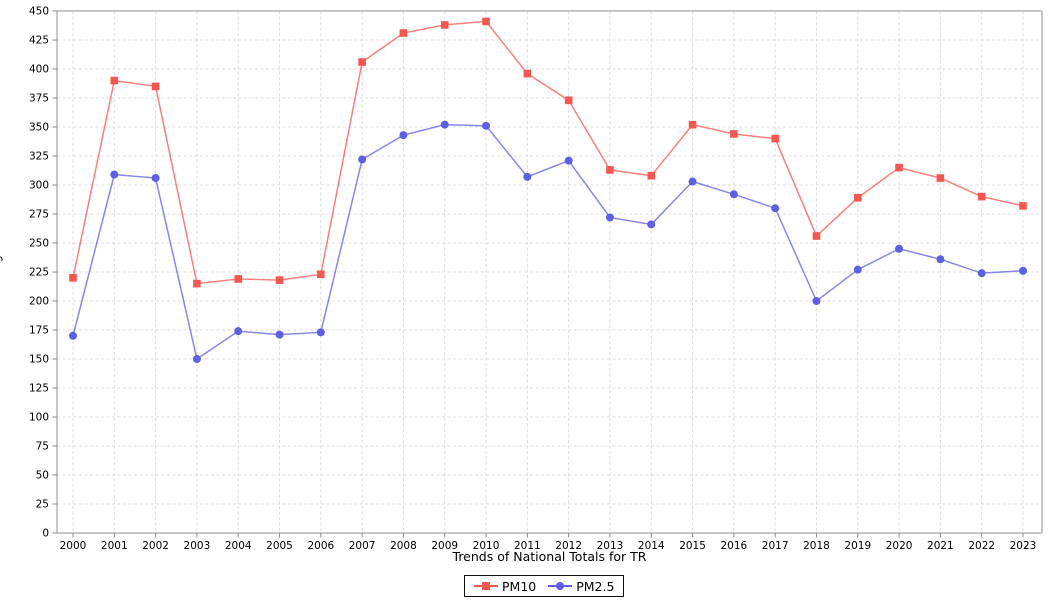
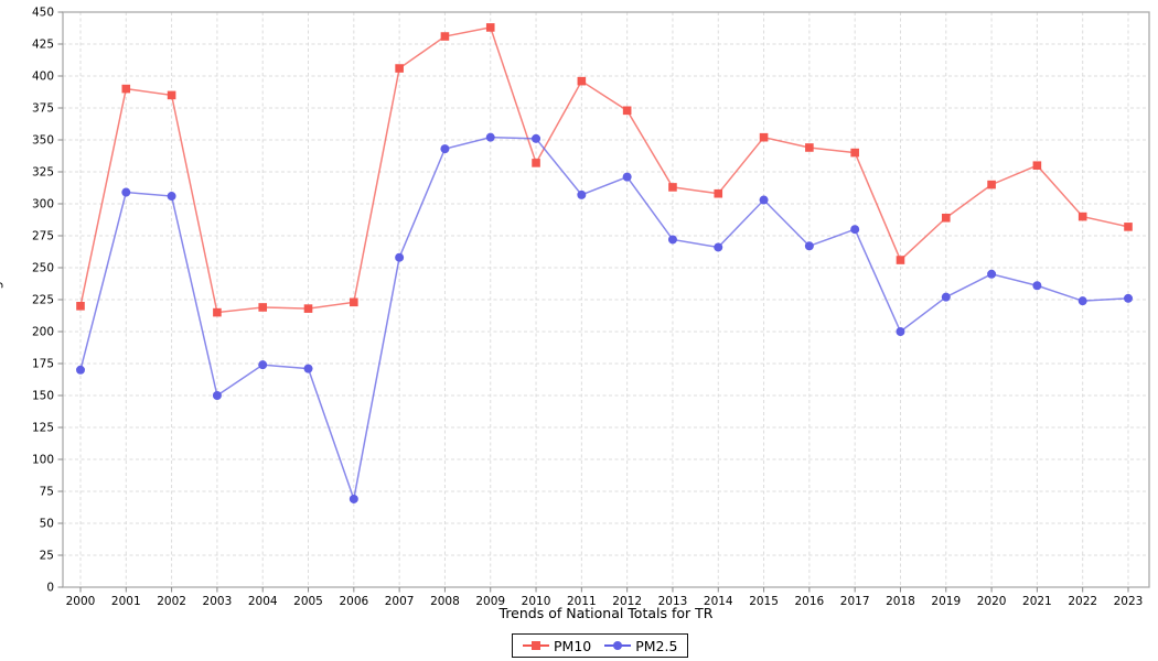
PM2.5/2006: 173 -> 69
PM2.5/2007: 322 -> 258
PM10/2010: 441 -> 332
PM2.5/2016: 292 -> 267
PM10/2021: 306 -> 330
